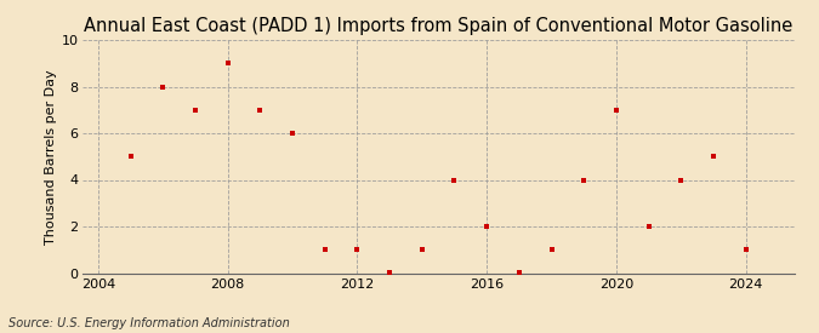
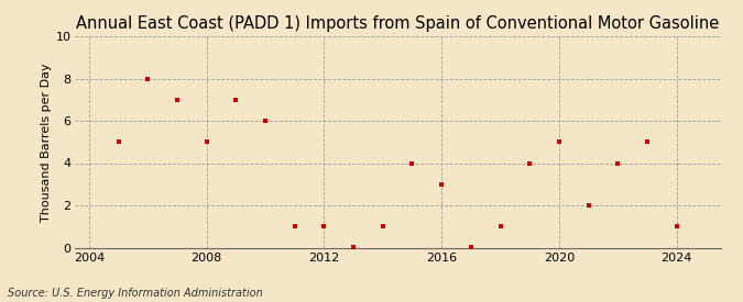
2008: 9.0 -> 5.0
2016: 2.0 -> 3.0
2020: 7.0 -> 5.0
